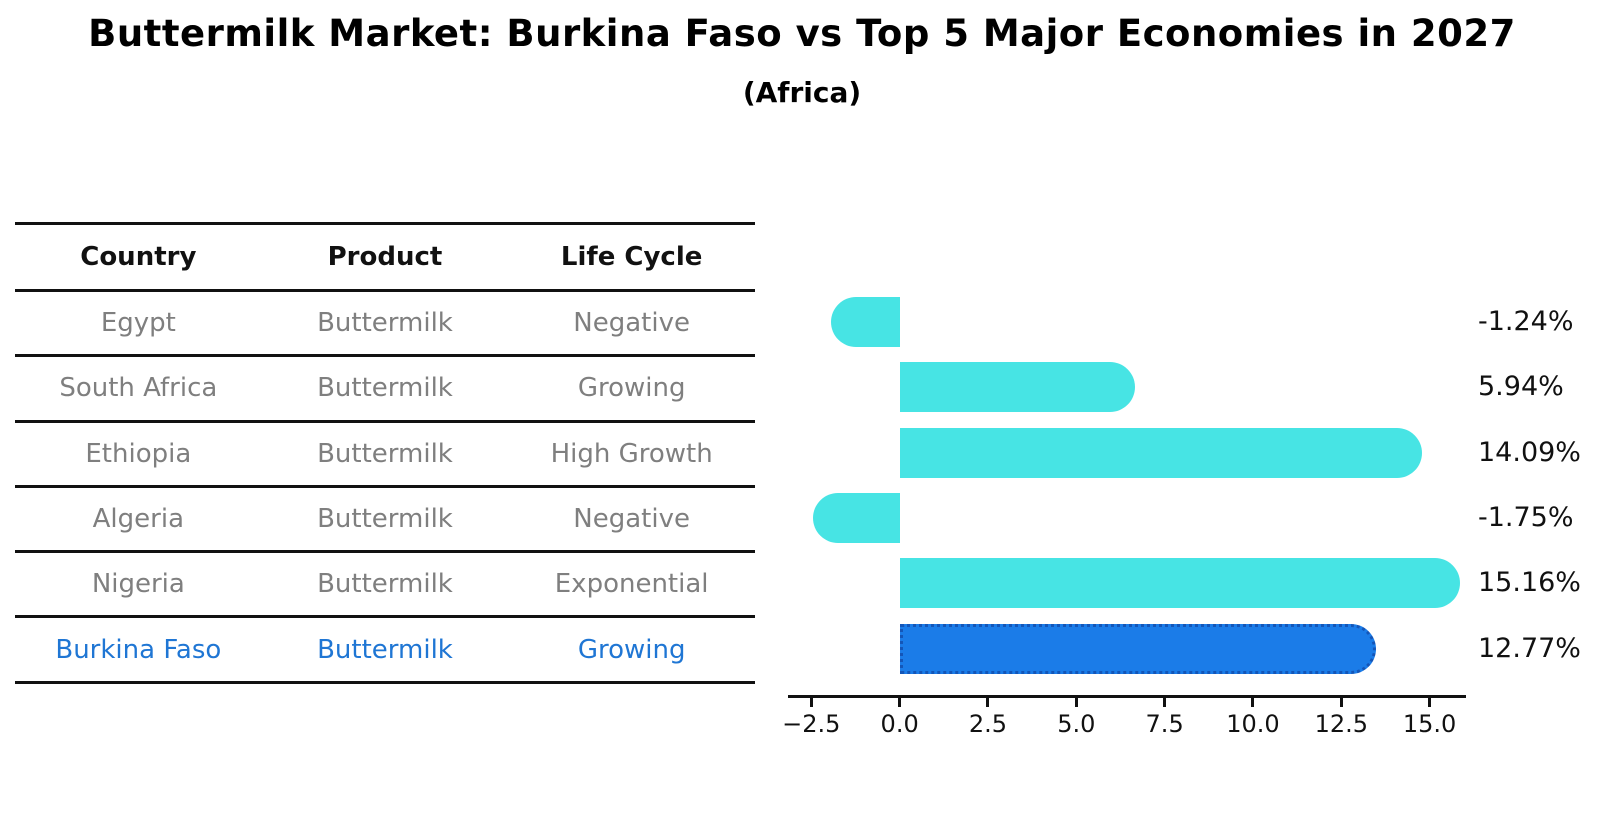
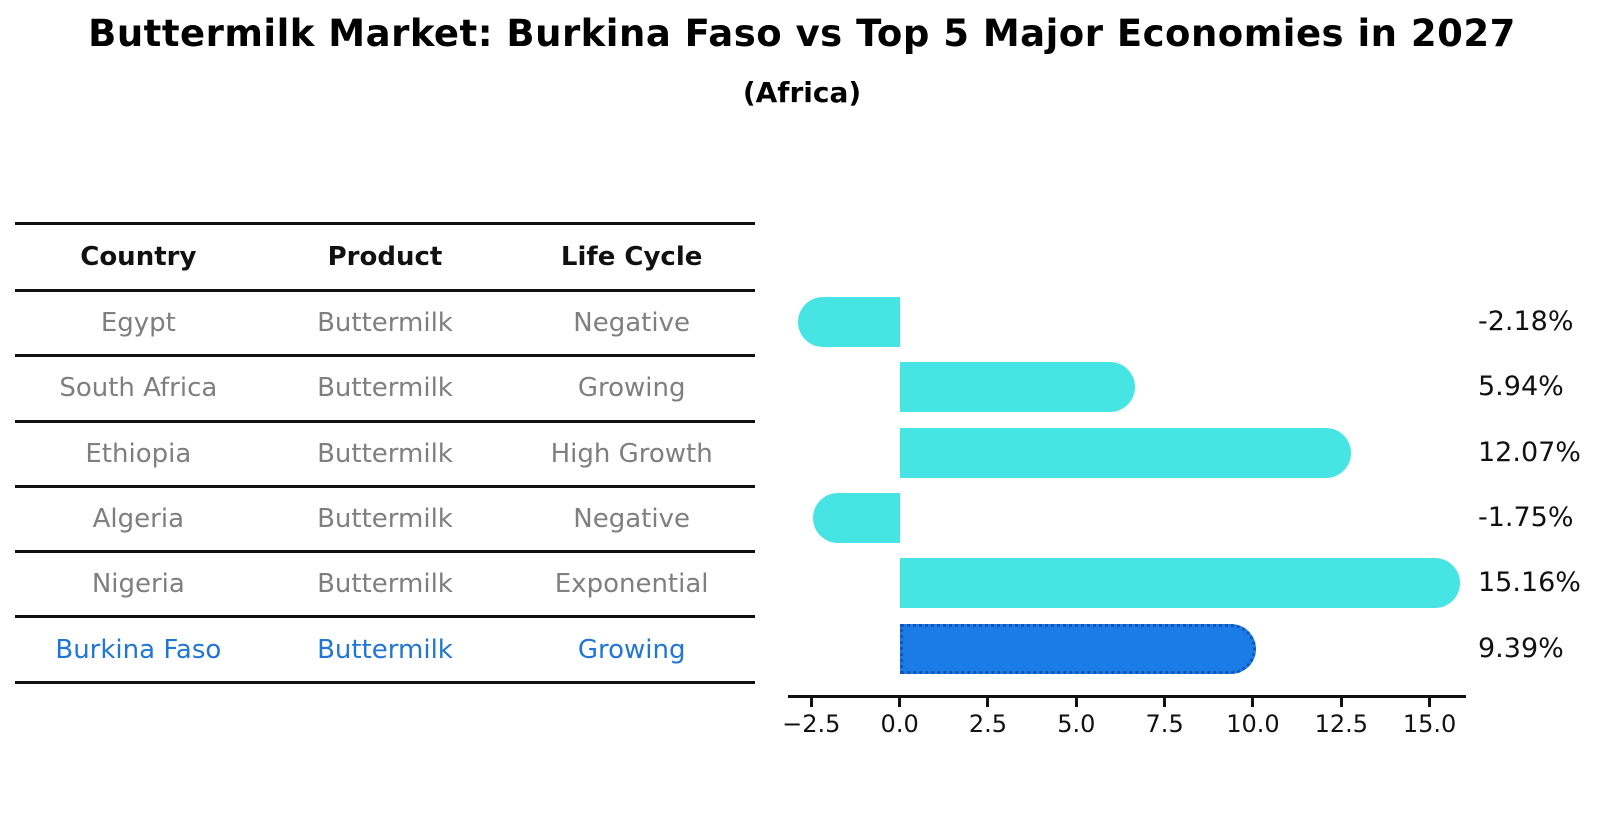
Egypt: -1.24% -> -2.18%
Ethiopia: 14.09% -> 12.07%
Burkina Faso: 12.77% -> 9.39%
